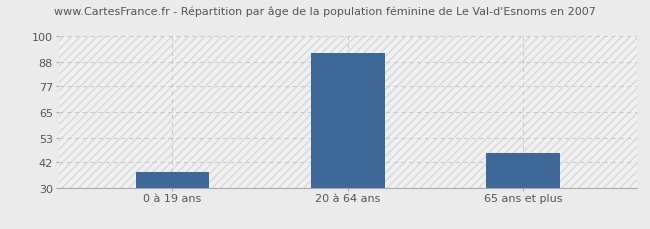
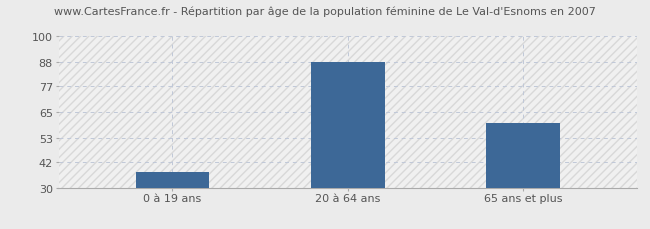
20 à 64 ans: 92 -> 88
65 ans et plus: 46 -> 60
